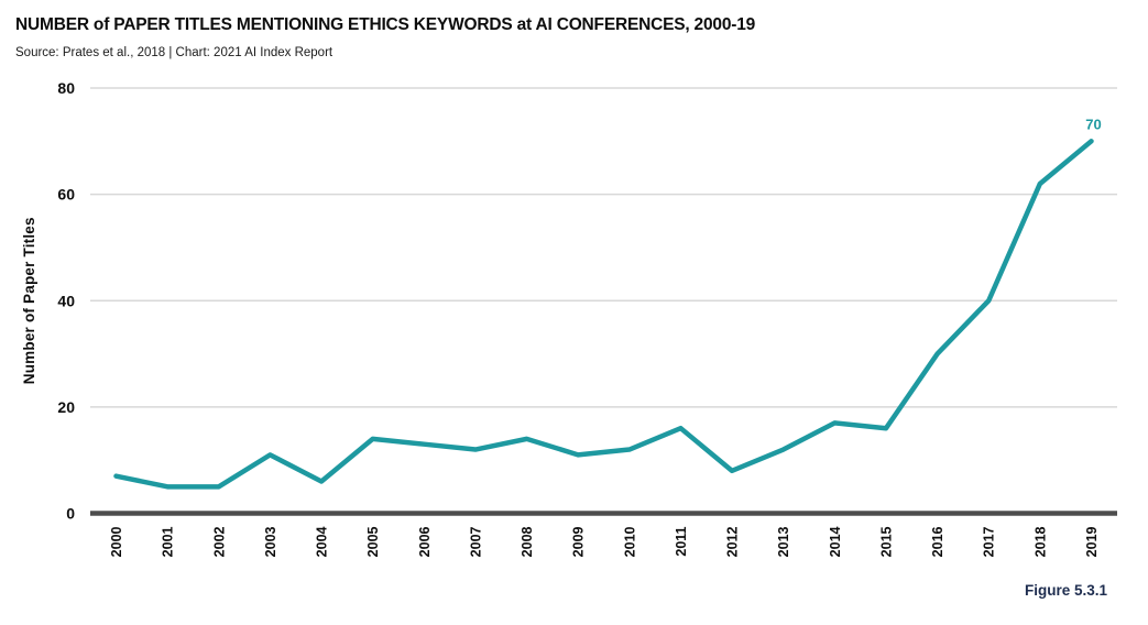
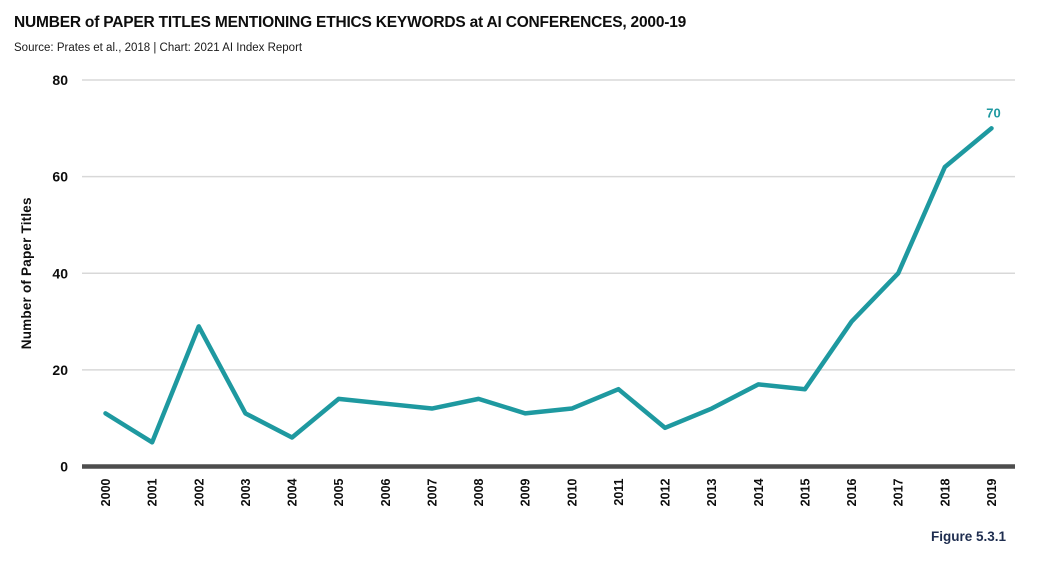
2000: 7 -> 11
2002: 5 -> 29
